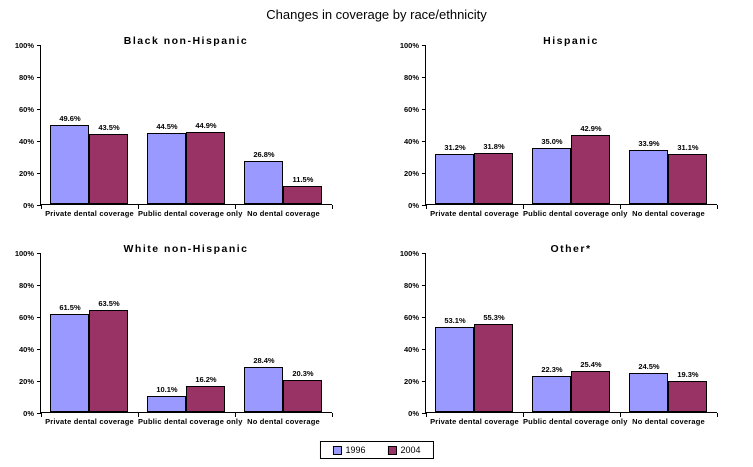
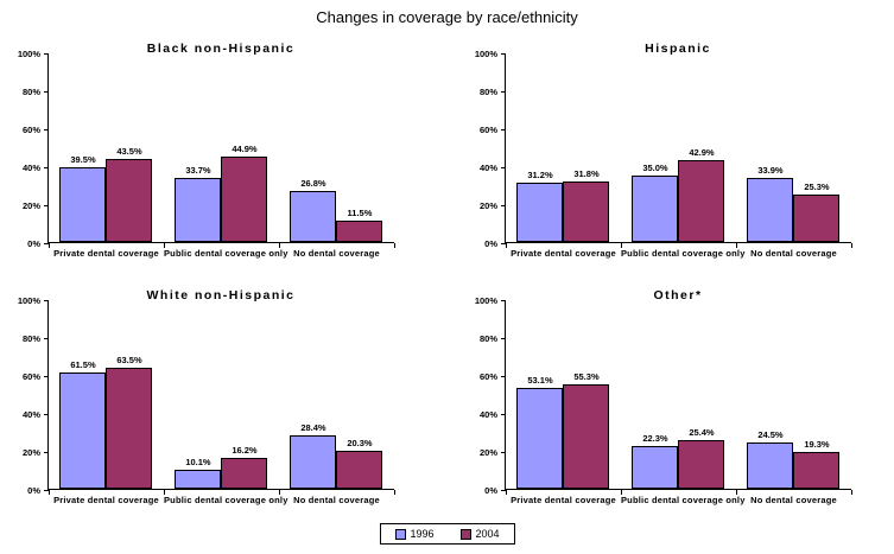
Black non-Hispanic/1996/Private dental coverage: 49.6% -> 39.5%
Black non-Hispanic/1996/Public dental coverage only: 44.5% -> 33.7%
Hispanic/2004/No dental coverage: 31.1% -> 25.3%
